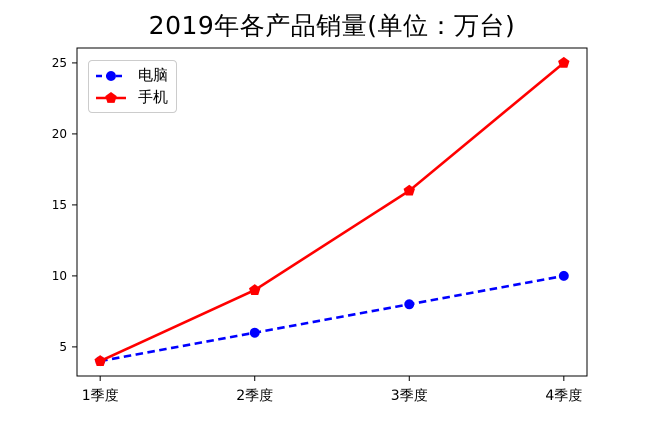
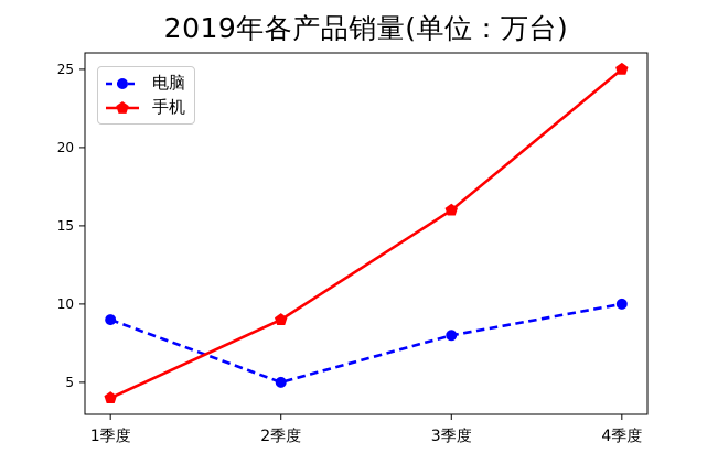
电脑/1季度: 4 -> 9
电脑/2季度: 6 -> 5
